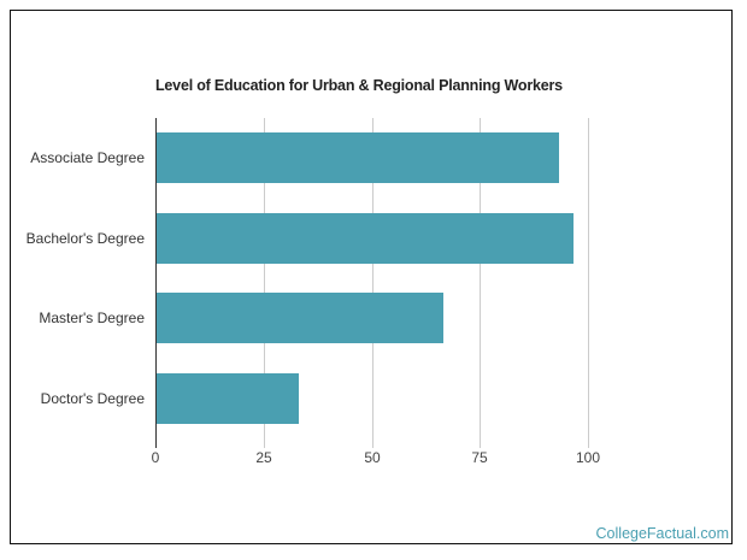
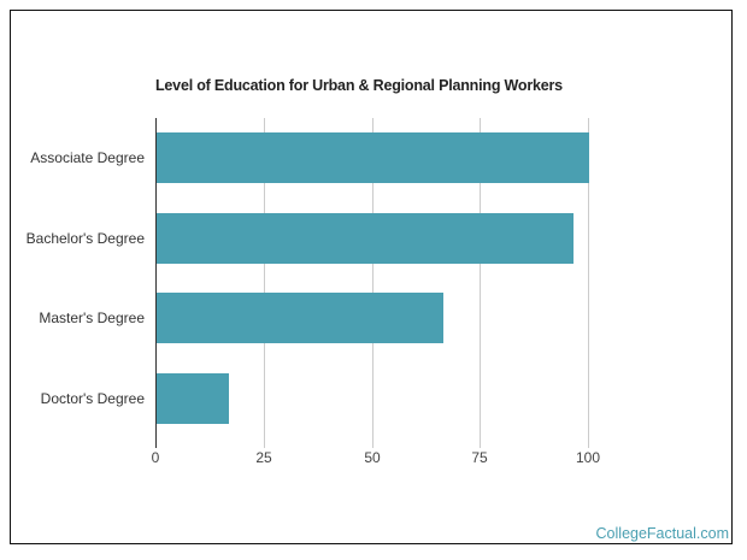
Associate Degree: 93 -> 100
Doctor's Degree: 33 -> 17
